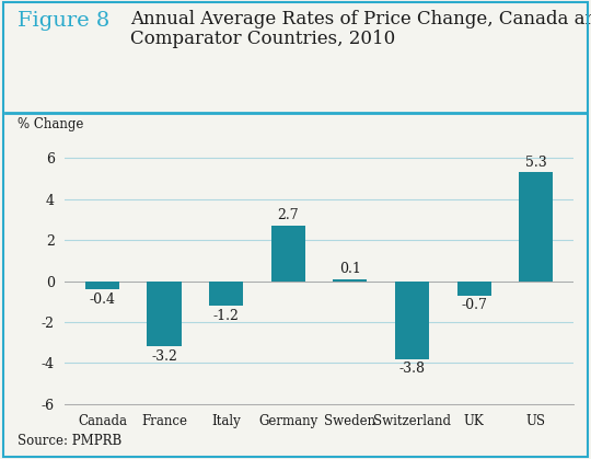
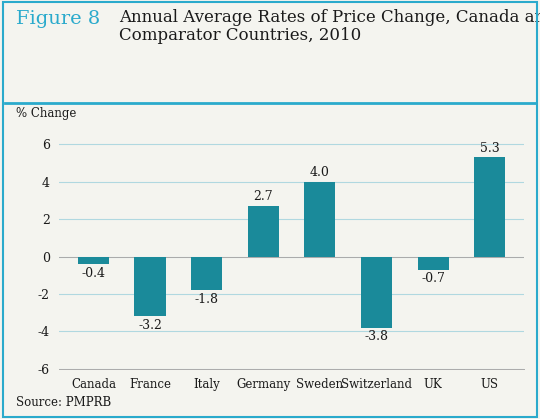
Italy: -1.2 -> -1.8
Sweden: 0.1 -> 4.0
